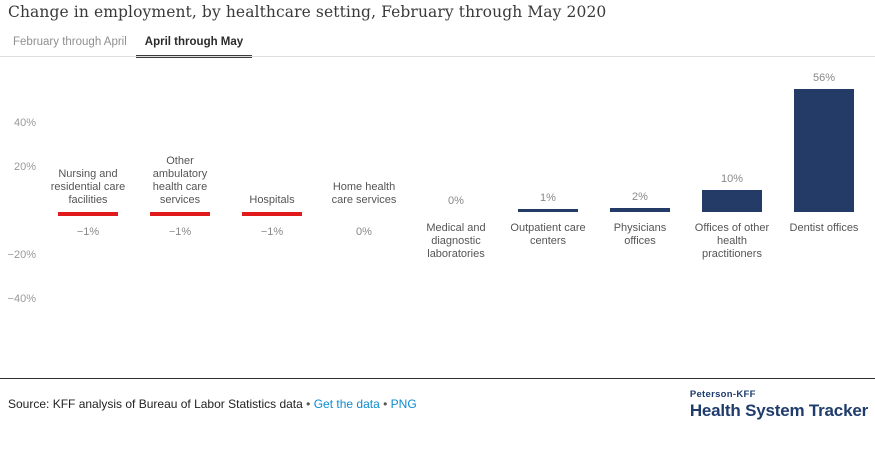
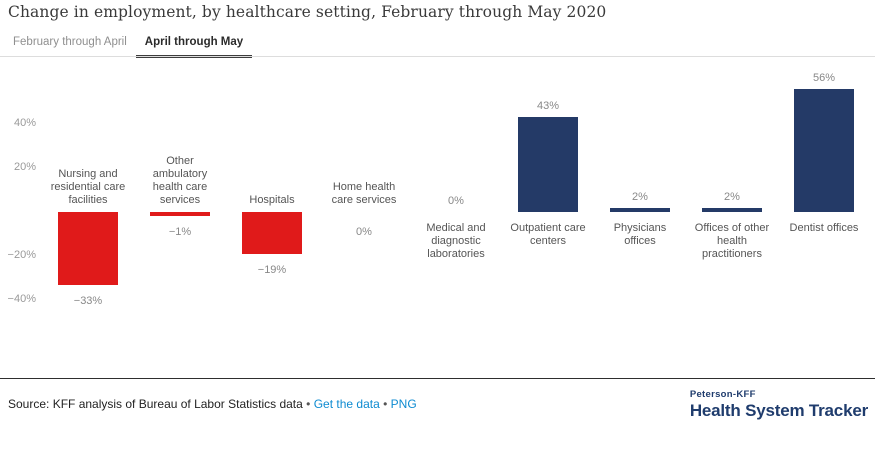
Nursing and residential care facilities: −1% -> −33%
Hospitals: −1% -> −19%
Outpatient care centers: 1% -> 43%
Offices of other health practitioners: 10% -> 2%
